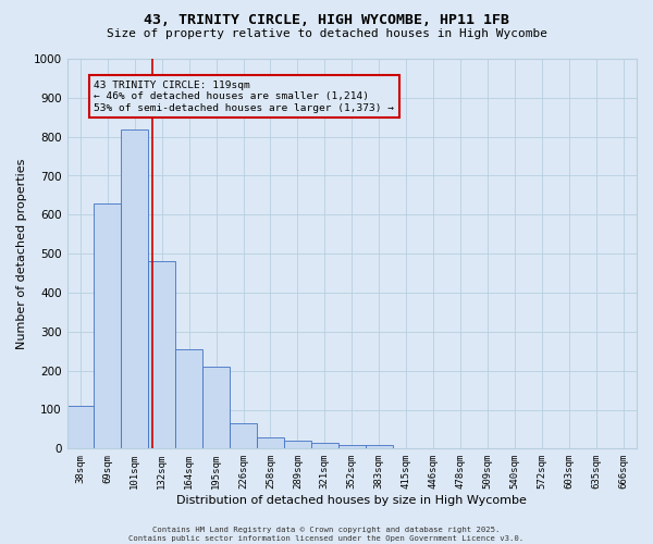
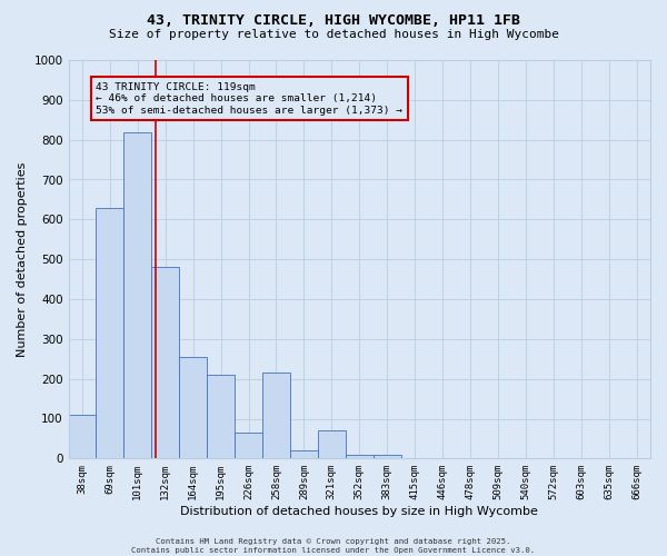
258sqm: 28 -> 215
321sqm: 15 -> 70
